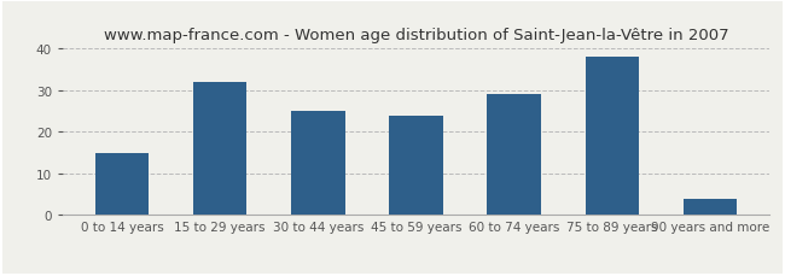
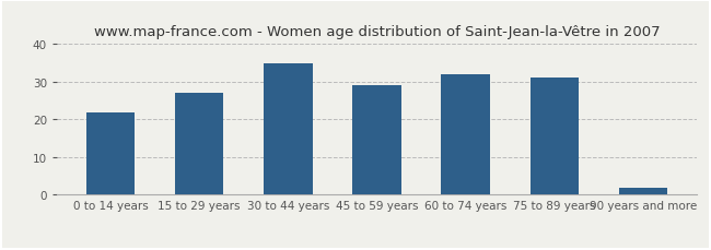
0 to 14 years: 15 -> 22
15 to 29 years: 32 -> 27
30 to 44 years: 25 -> 35
45 to 59 years: 24 -> 29
60 to 74 years: 29 -> 32
75 to 89 years: 38 -> 31
90 years and more: 4 -> 2
